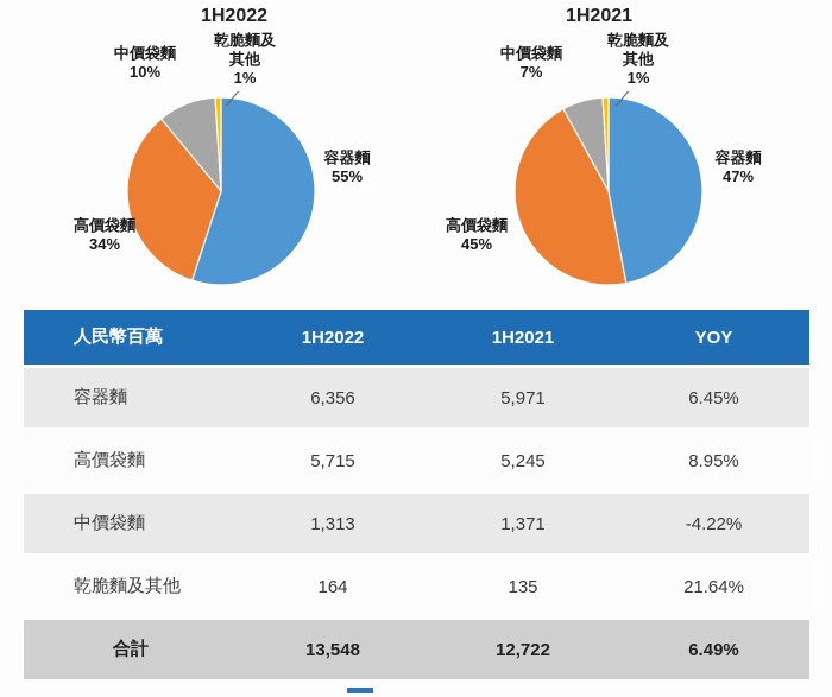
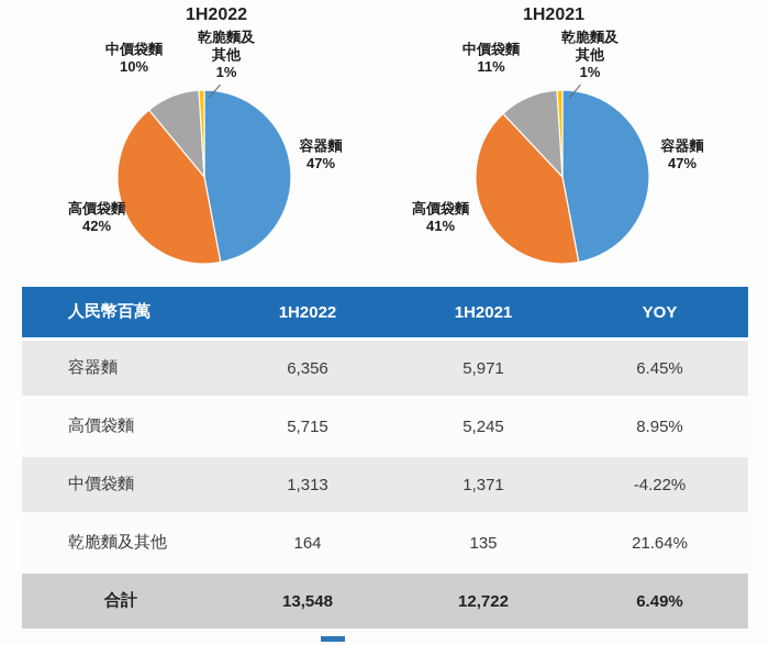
1H2022/容器麵: 55% -> 47%
1H2022/高價袋麵: 34% -> 42%
1H2021/高價袋麵: 45% -> 41%
1H2021/中價袋麵: 7% -> 11%
